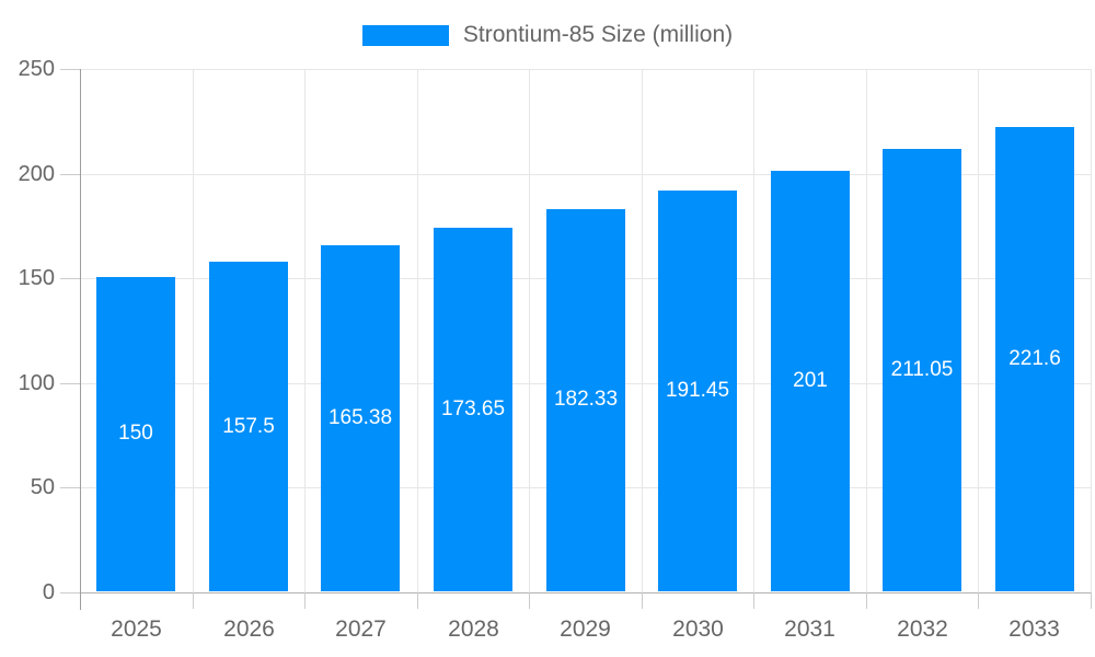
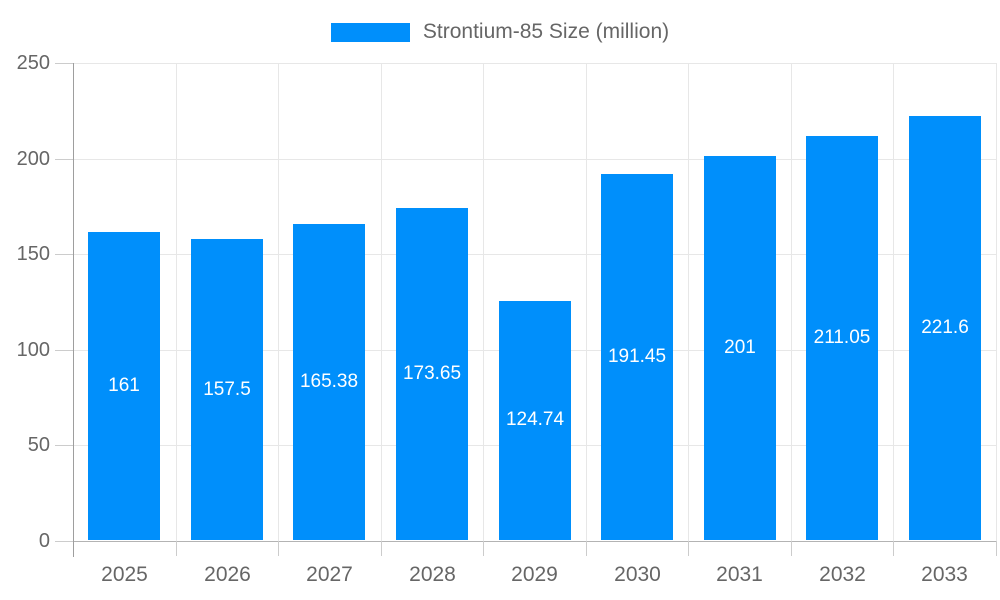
2025: 150 -> 161
2029: 182.33 -> 124.74
